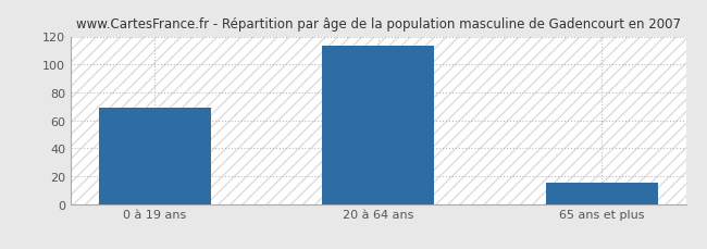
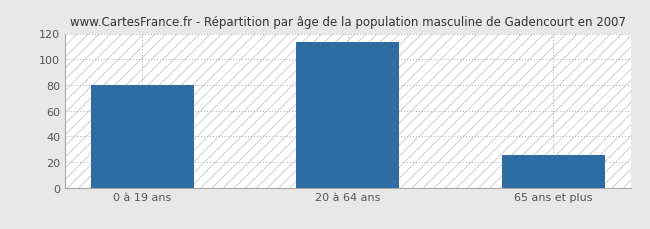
0 à 19 ans: 69 -> 80
65 ans et plus: 15 -> 25
